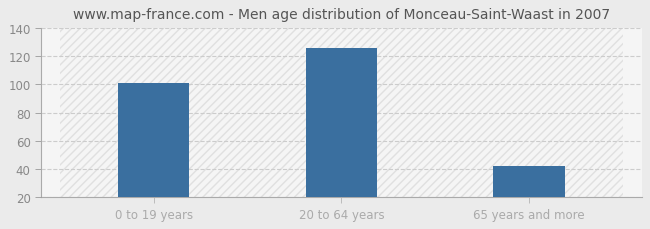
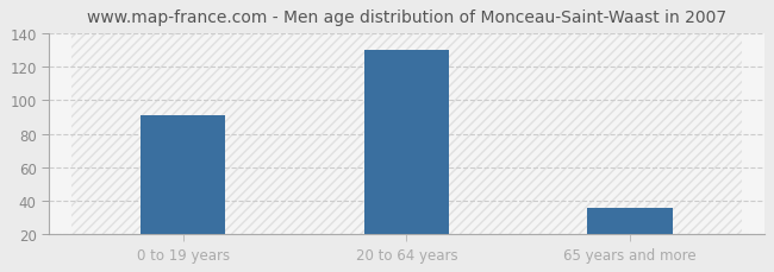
0 to 19 years: 101 -> 91
20 to 64 years: 126 -> 130
65 years and more: 42 -> 36
